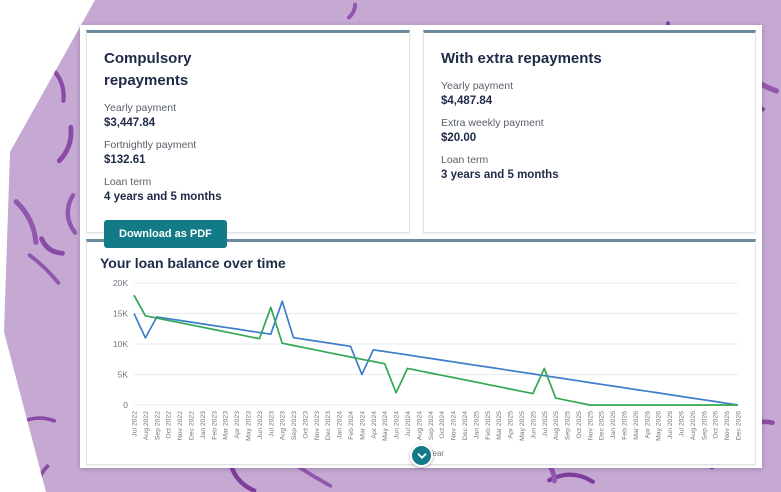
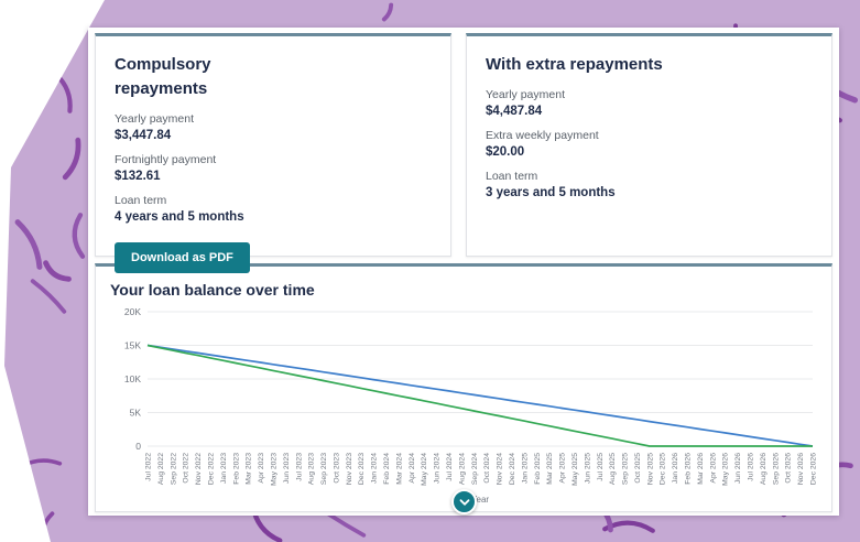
With extra repayments/Jul 2022: 18K -> 15K
Compulsory repayments/Aug 2022: 11K -> 15K
With extra repayments/Jul 2023: 16K -> 10K
Compulsory repayments/Aug 2023: 17K -> 11K
Compulsory repayments/Mar 2024: 5K -> 9K
With extra repayments/Jun 2024: 2K -> 6K
With extra repayments/Jul 2025: 6K -> 2K
